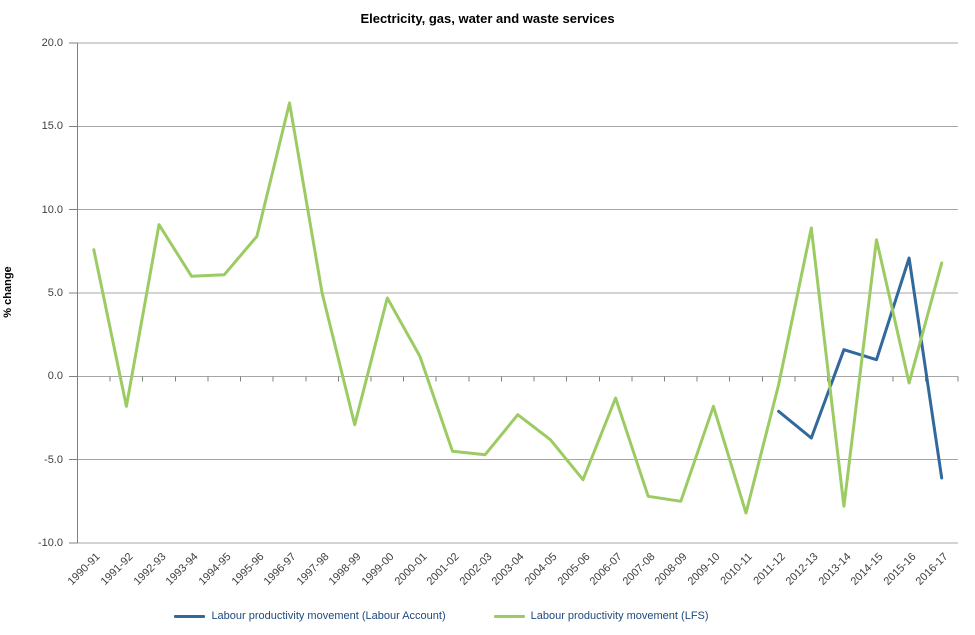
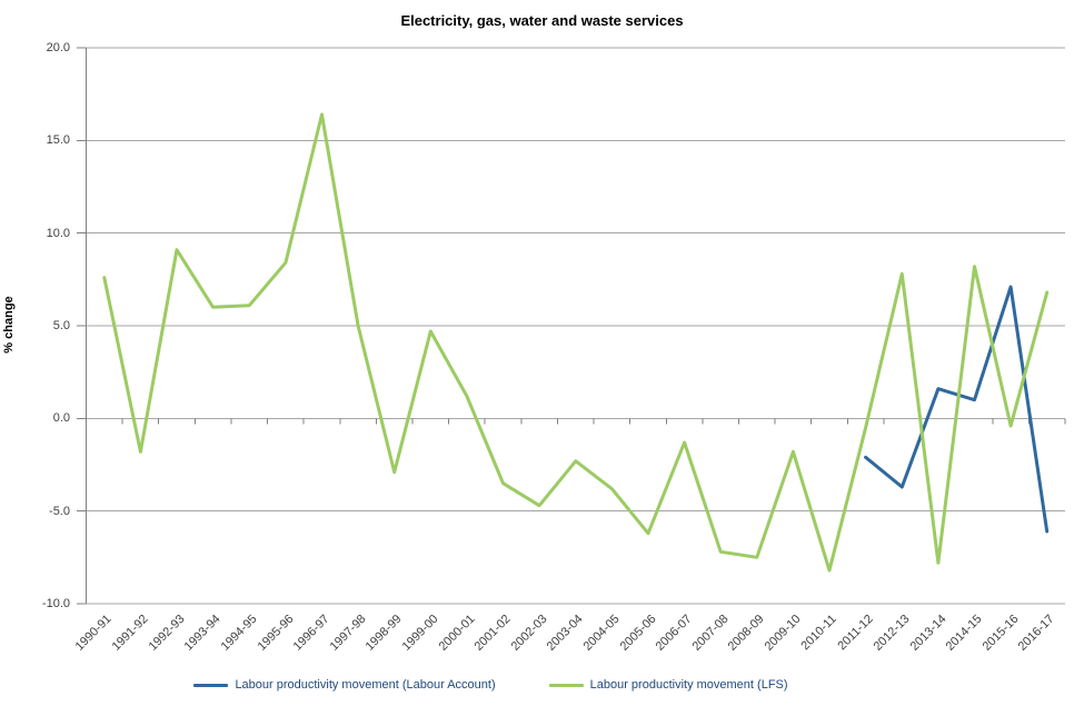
Labour productivity movement (LFS)/2001-02: -4.5 -> -3.5
Labour productivity movement (LFS)/2012-13: 8.9 -> 7.8
